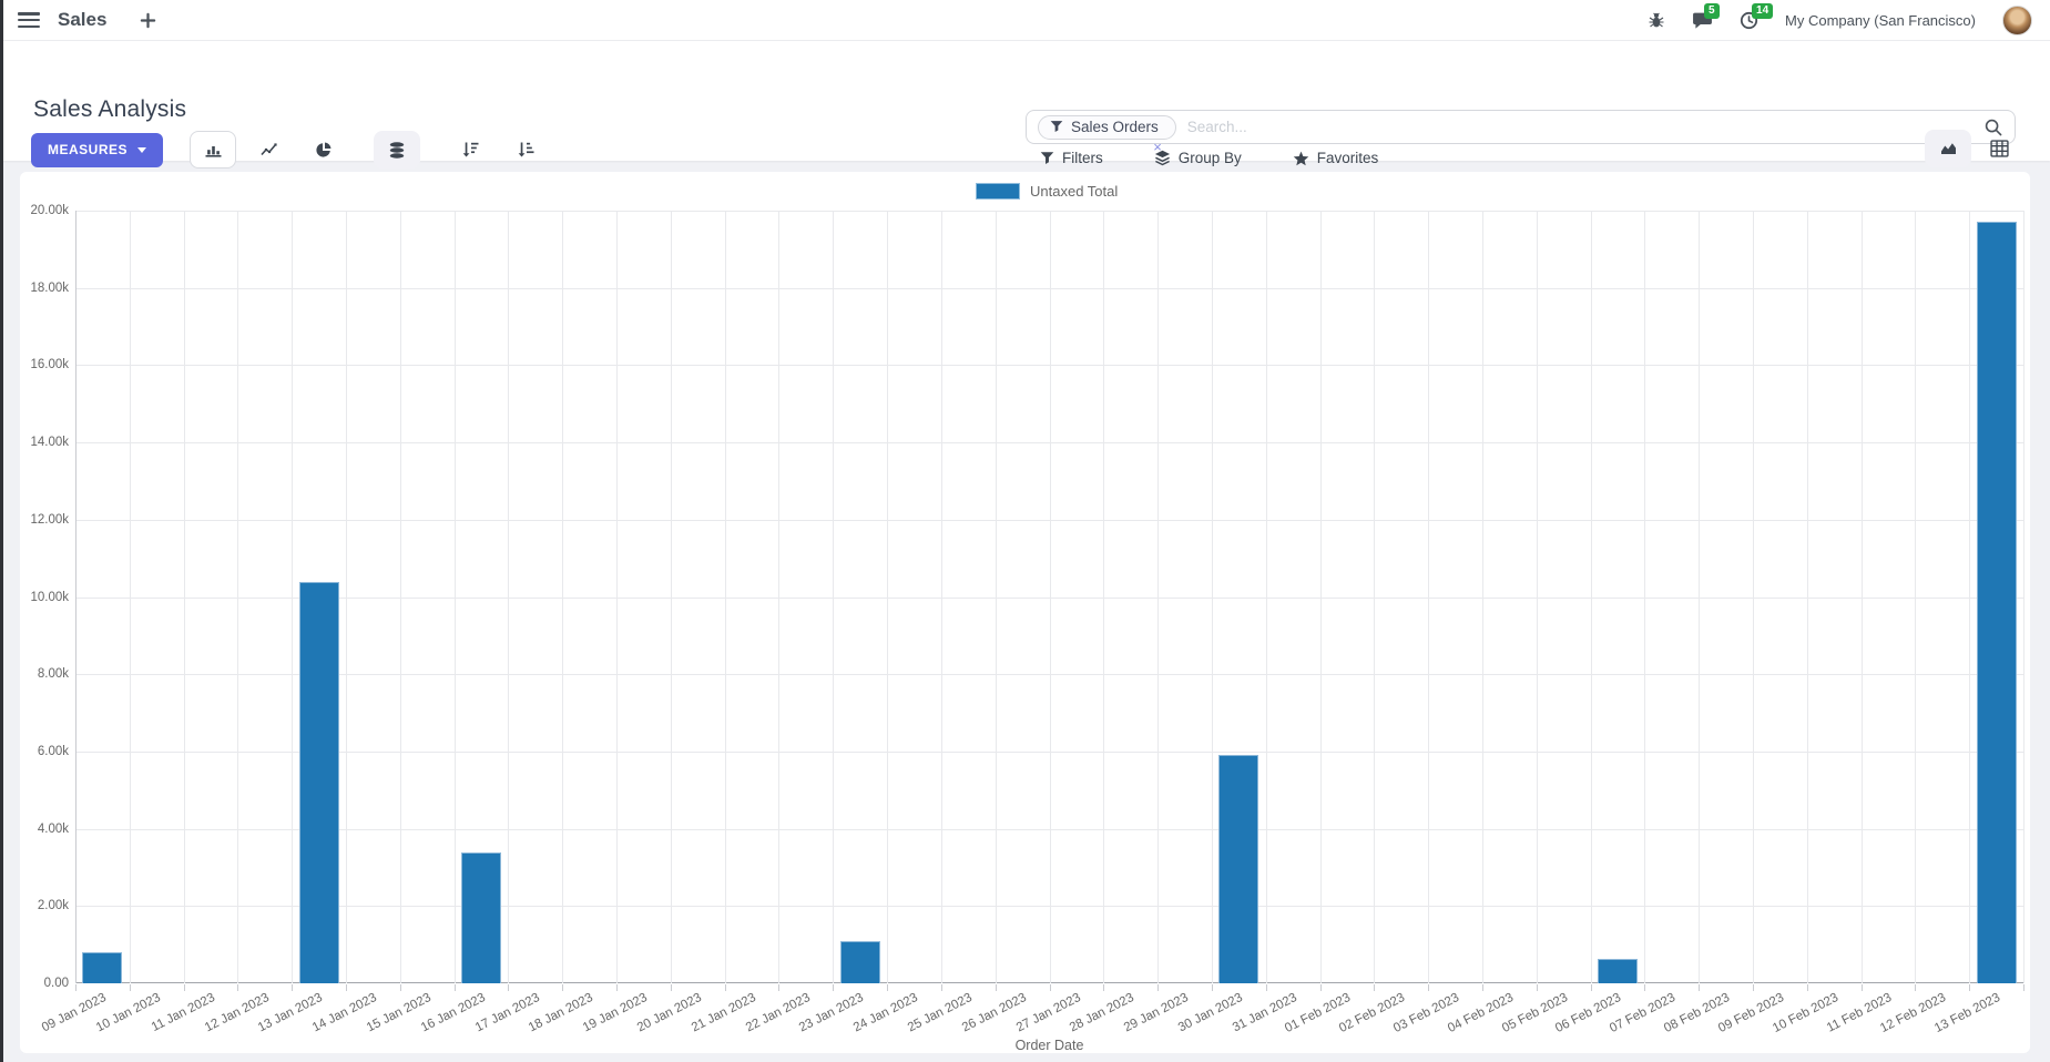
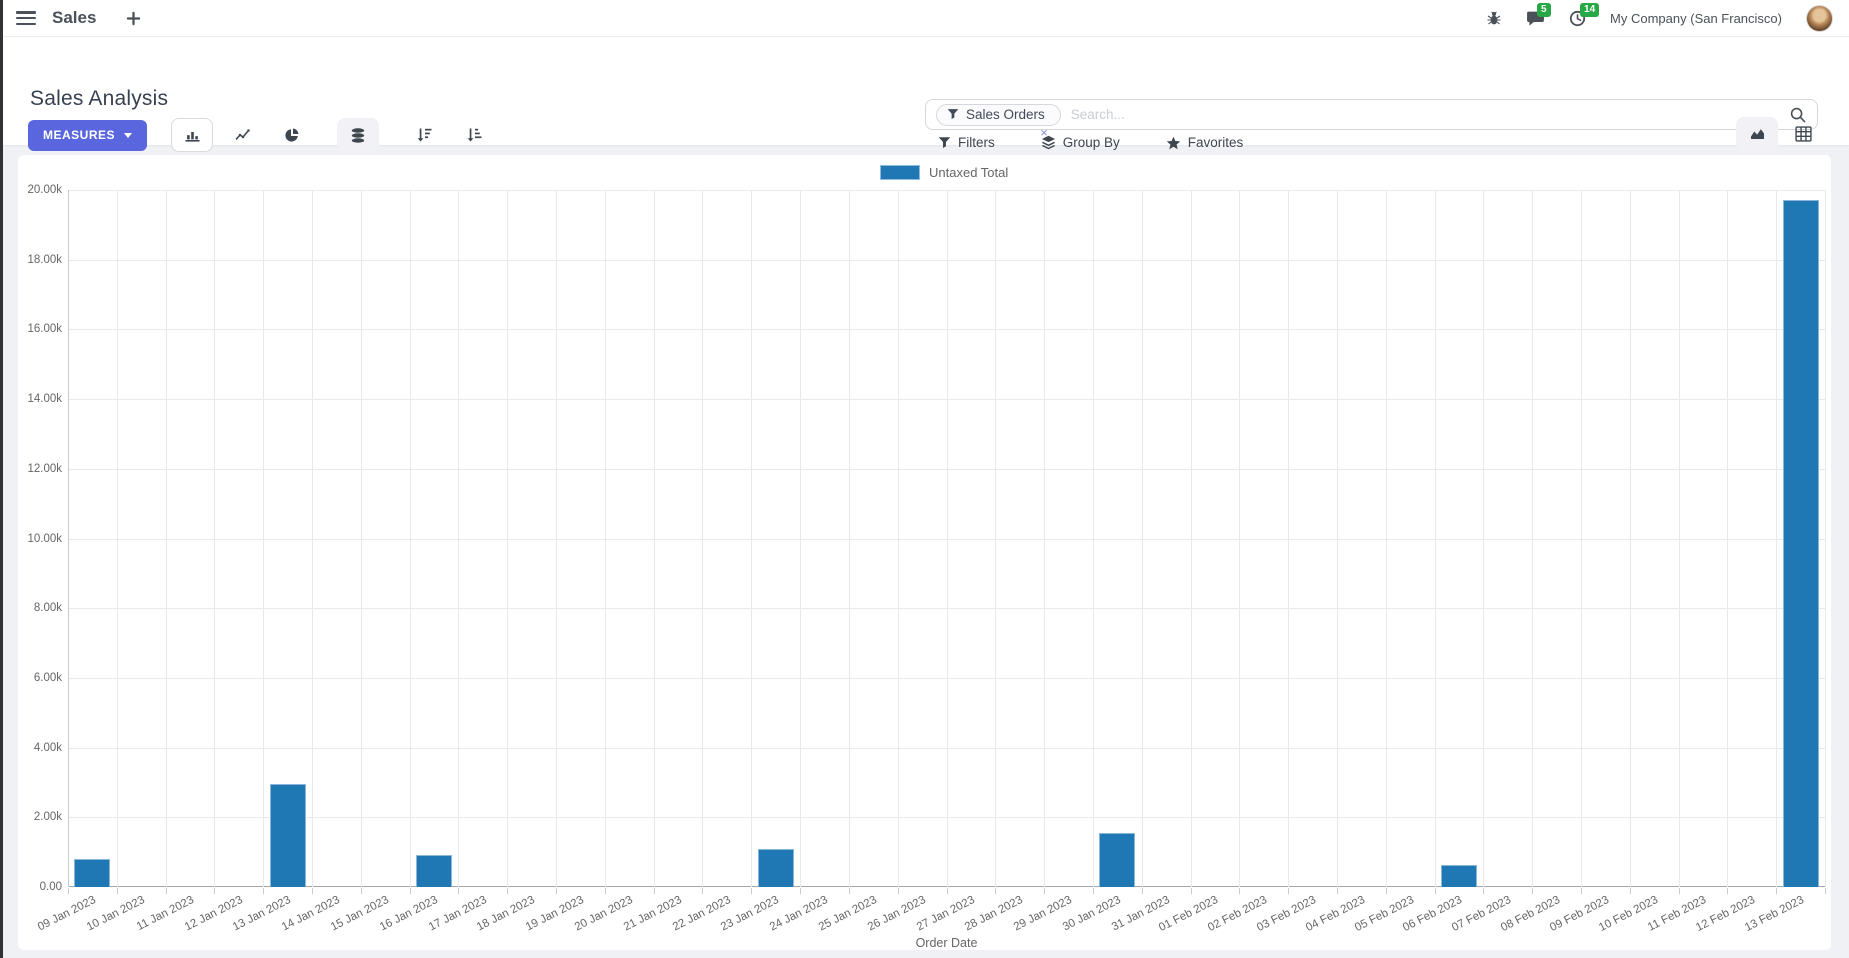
13 Jan 2023: 10.4k -> 3.0k
16 Jan 2023: 3.4k -> 0.9k
30 Jan 2023: 5.9k -> 1.6k
